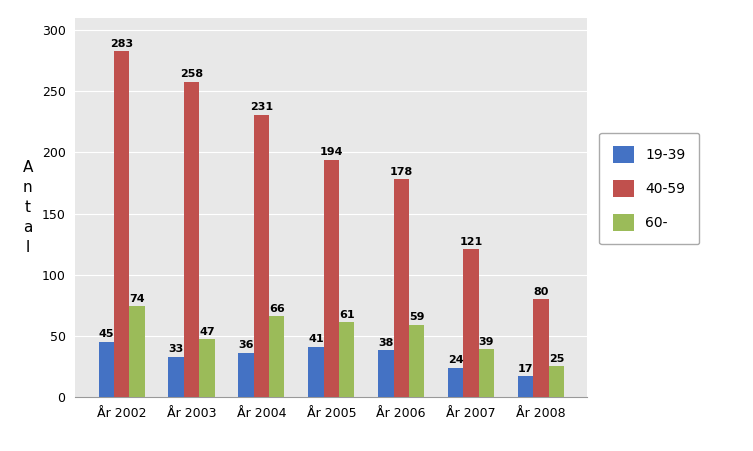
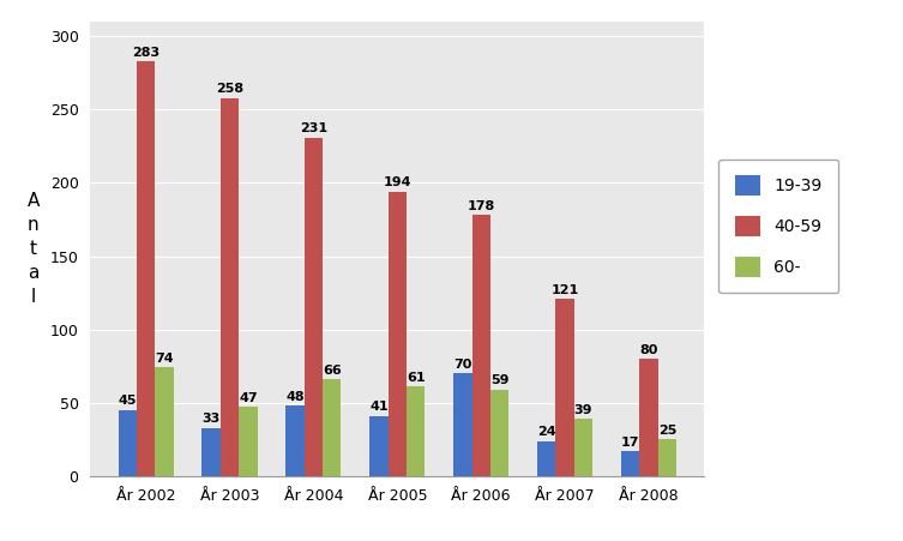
19-39/År 2004: 36 -> 48
19-39/År 2006: 38 -> 70
